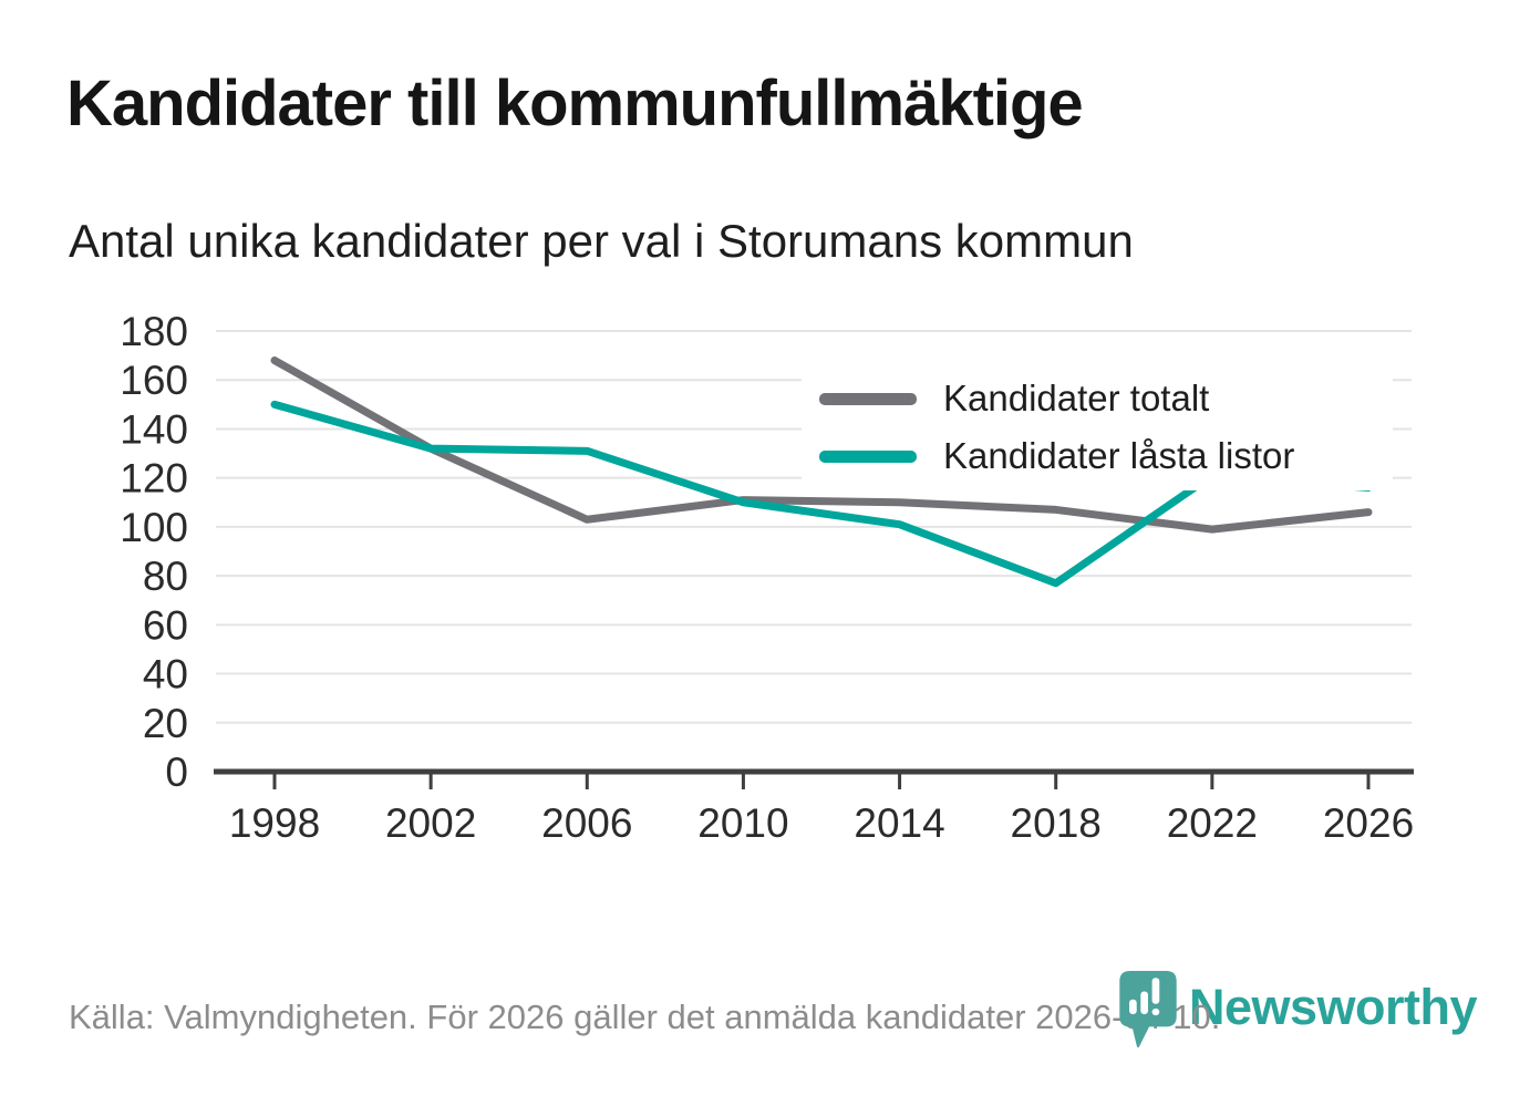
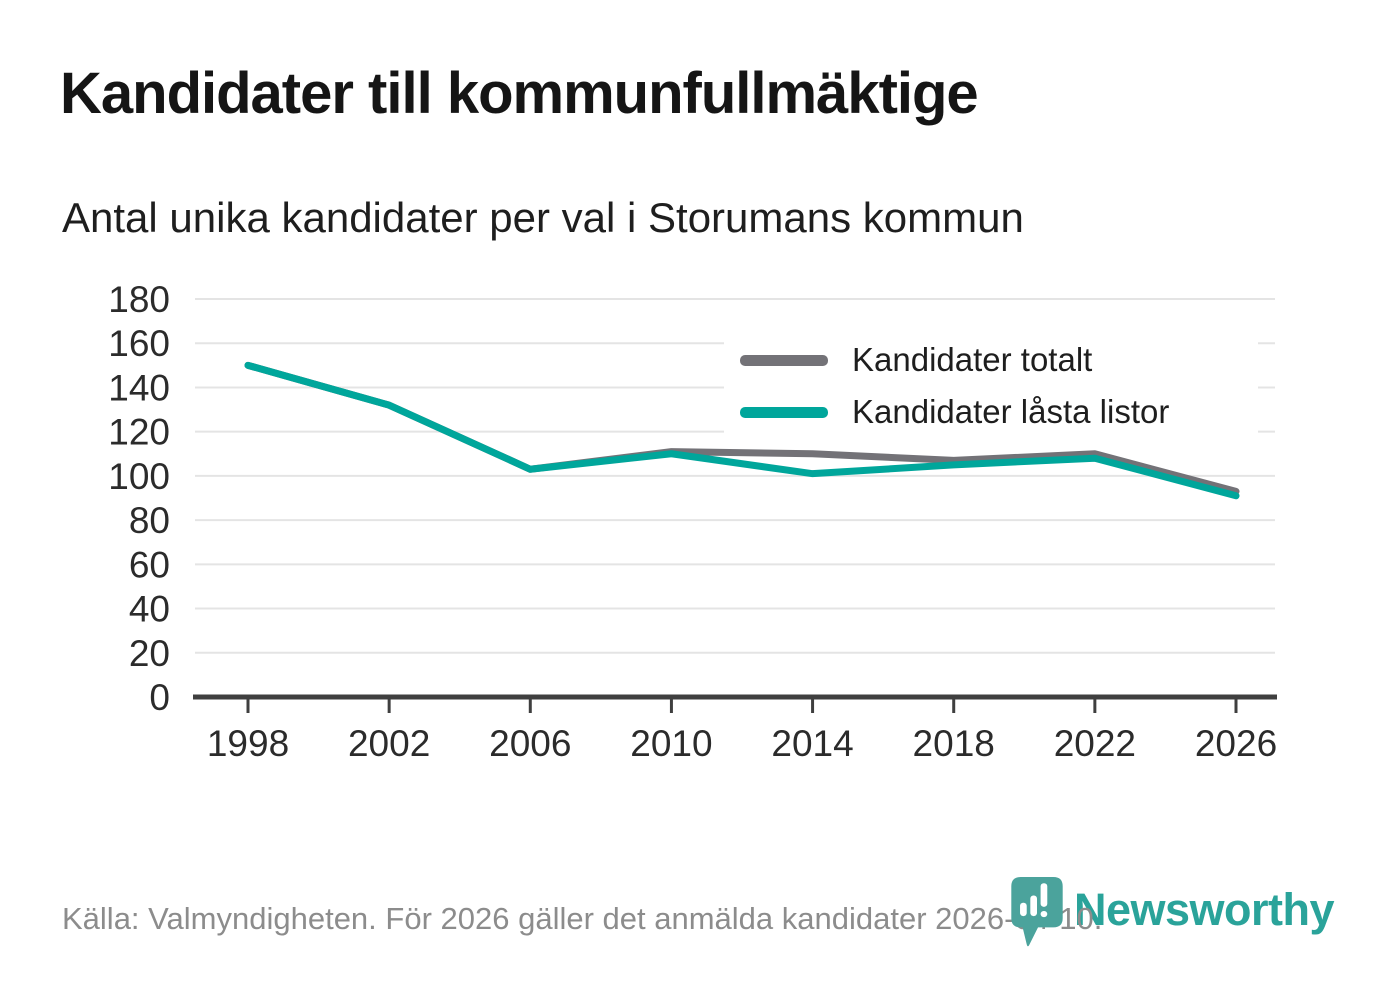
Kandidater totalt/1998: 168 -> 150
Kandidater låsta listor/2006: 131 -> 103
Kandidater låsta listor/2018: 77 -> 105
Kandidater totalt/2022: 99 -> 110
Kandidater låsta listor/2022: 121 -> 108
Kandidater totalt/2026: 106 -> 93
Kandidater låsta listor/2026: 116 -> 91
